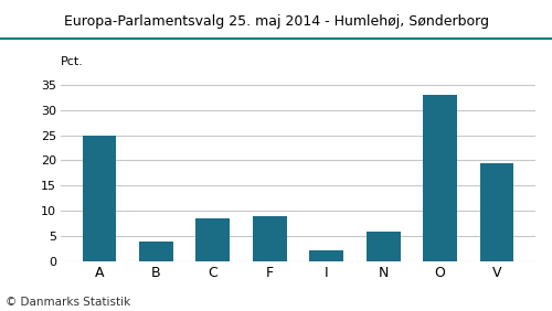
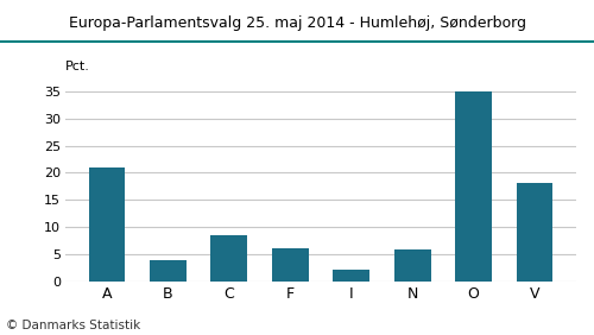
A: 25.0 -> 21.0
F: 9.0 -> 6.1
O: 33.0 -> 35.0
V: 19.5 -> 18.1
